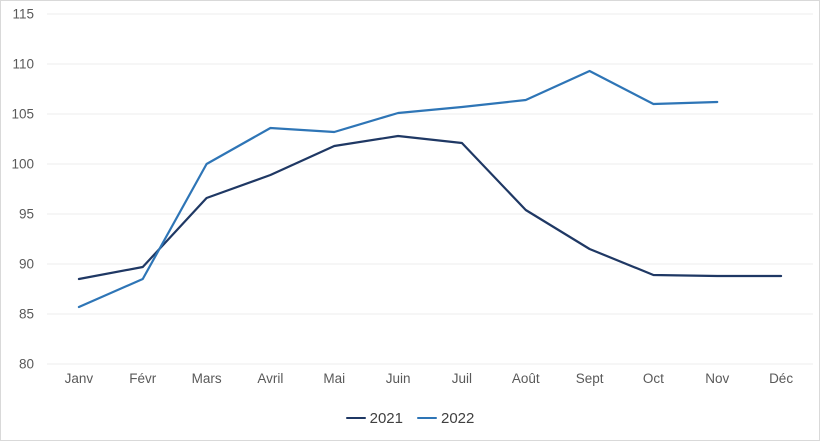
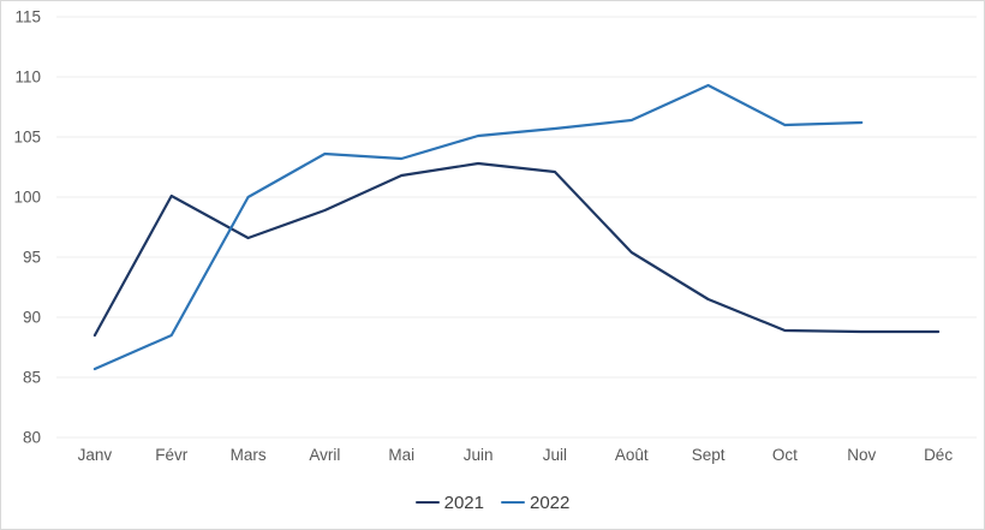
2021/Févr: 89.7 -> 100.1
